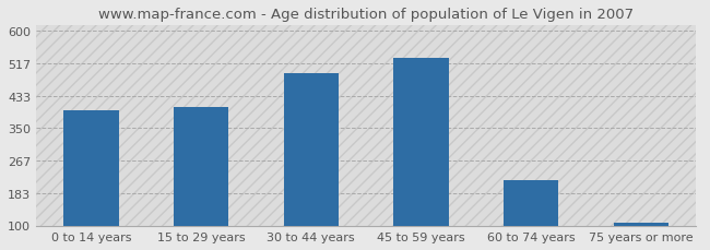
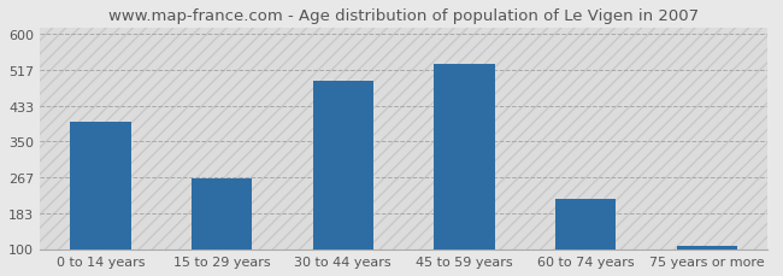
15 to 29 years: 405 -> 265
